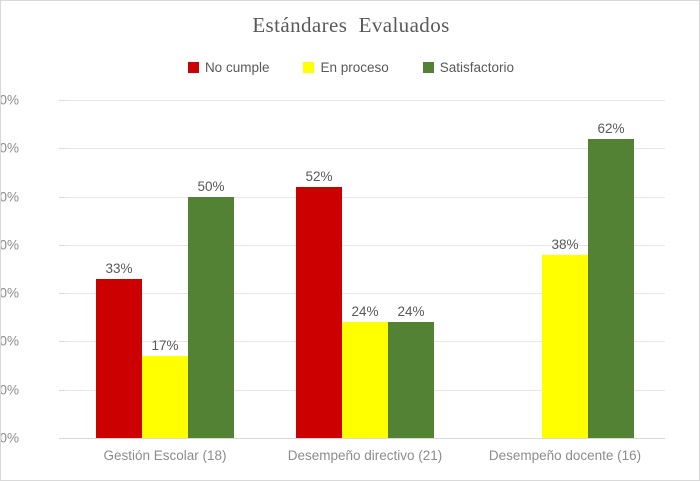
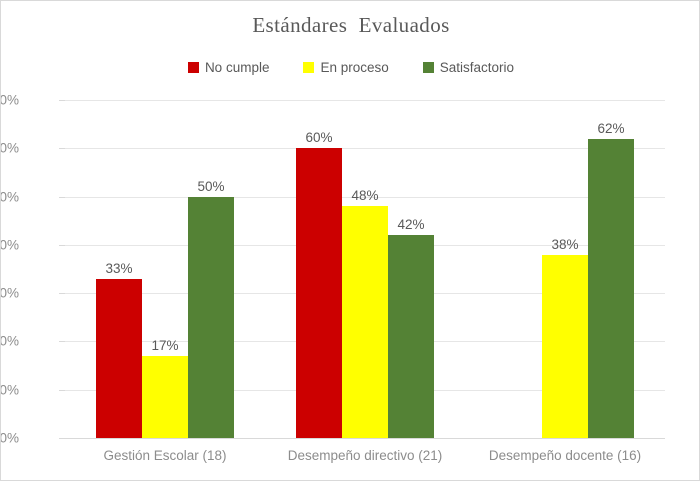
No cumple/Desempeño directivo (21): 52% -> 60%
En proceso/Desempeño directivo (21): 24% -> 48%
Satisfactorio/Desempeño directivo (21): 24% -> 42%
